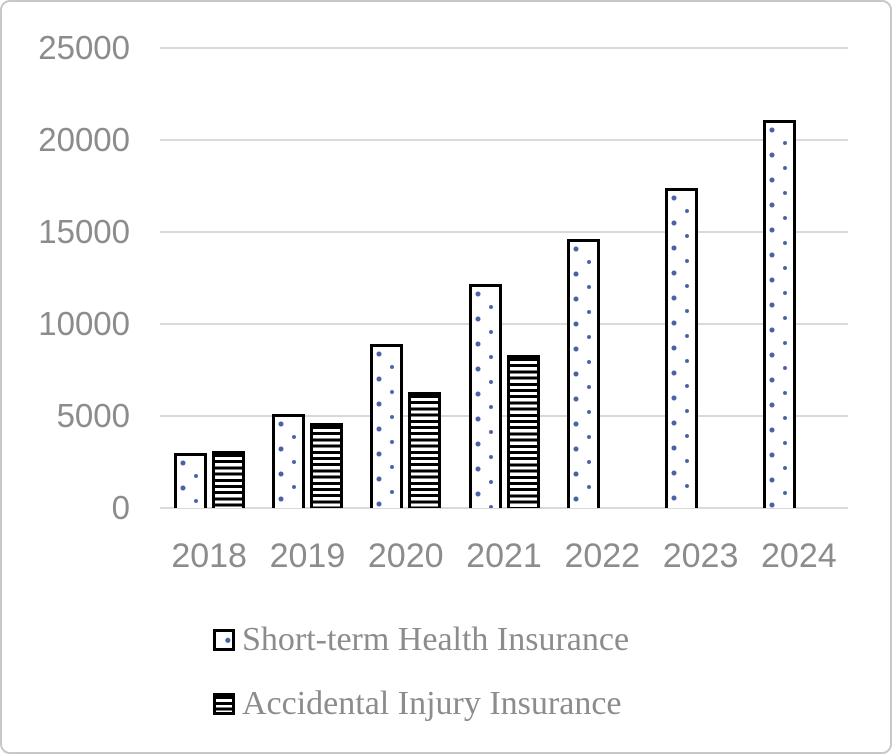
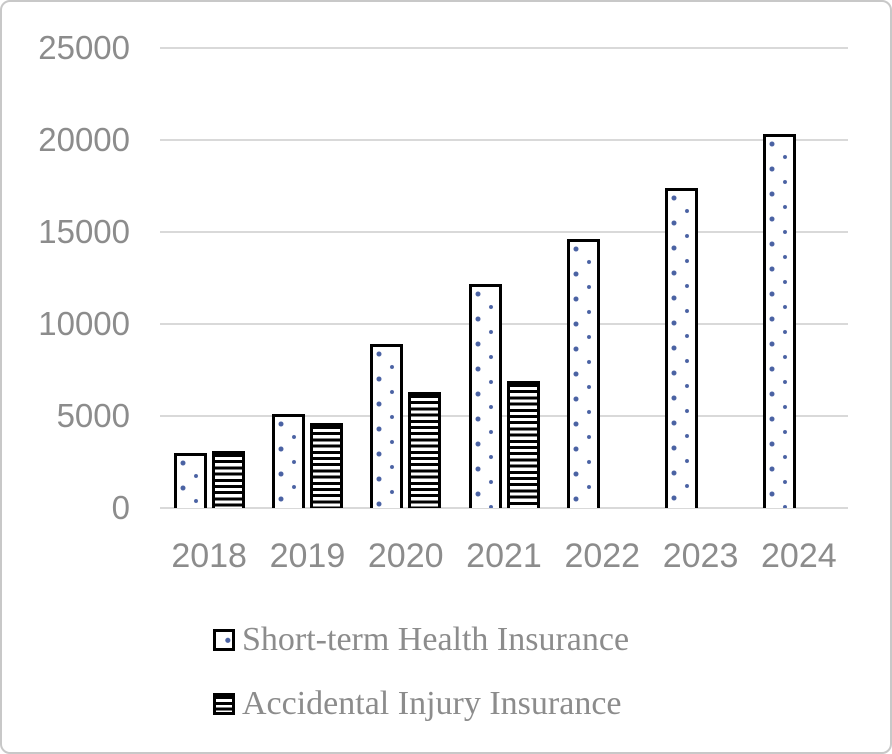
Accidental Injury Insurance/2021: 8300 -> 6900
Short-term Health Insurance/2024: 21100 -> 20300
